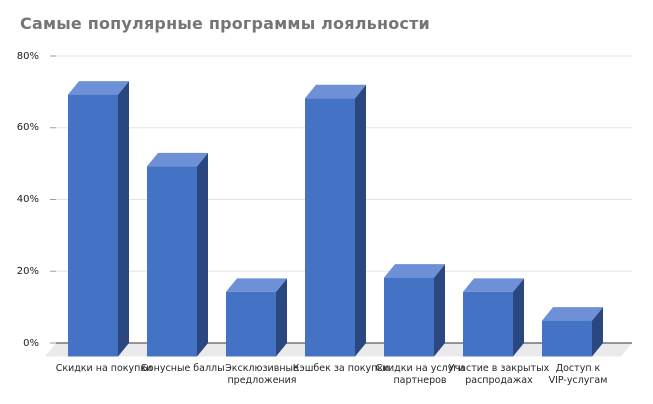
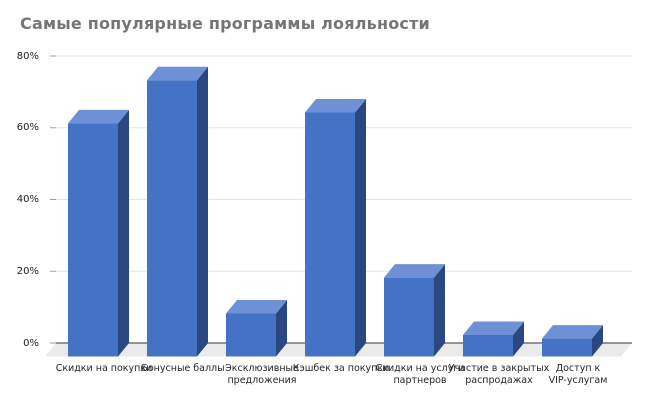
Скидки на покупки: 73% -> 65%
Бонусные баллы: 53% -> 77%
Эксклюзивные предложения: 18% -> 12%
Кэшбек за покупки: 72% -> 68%
Участие в закрытых распродажах: 18% -> 6%
Доступ к VIP-услугам: 10% -> 5%
